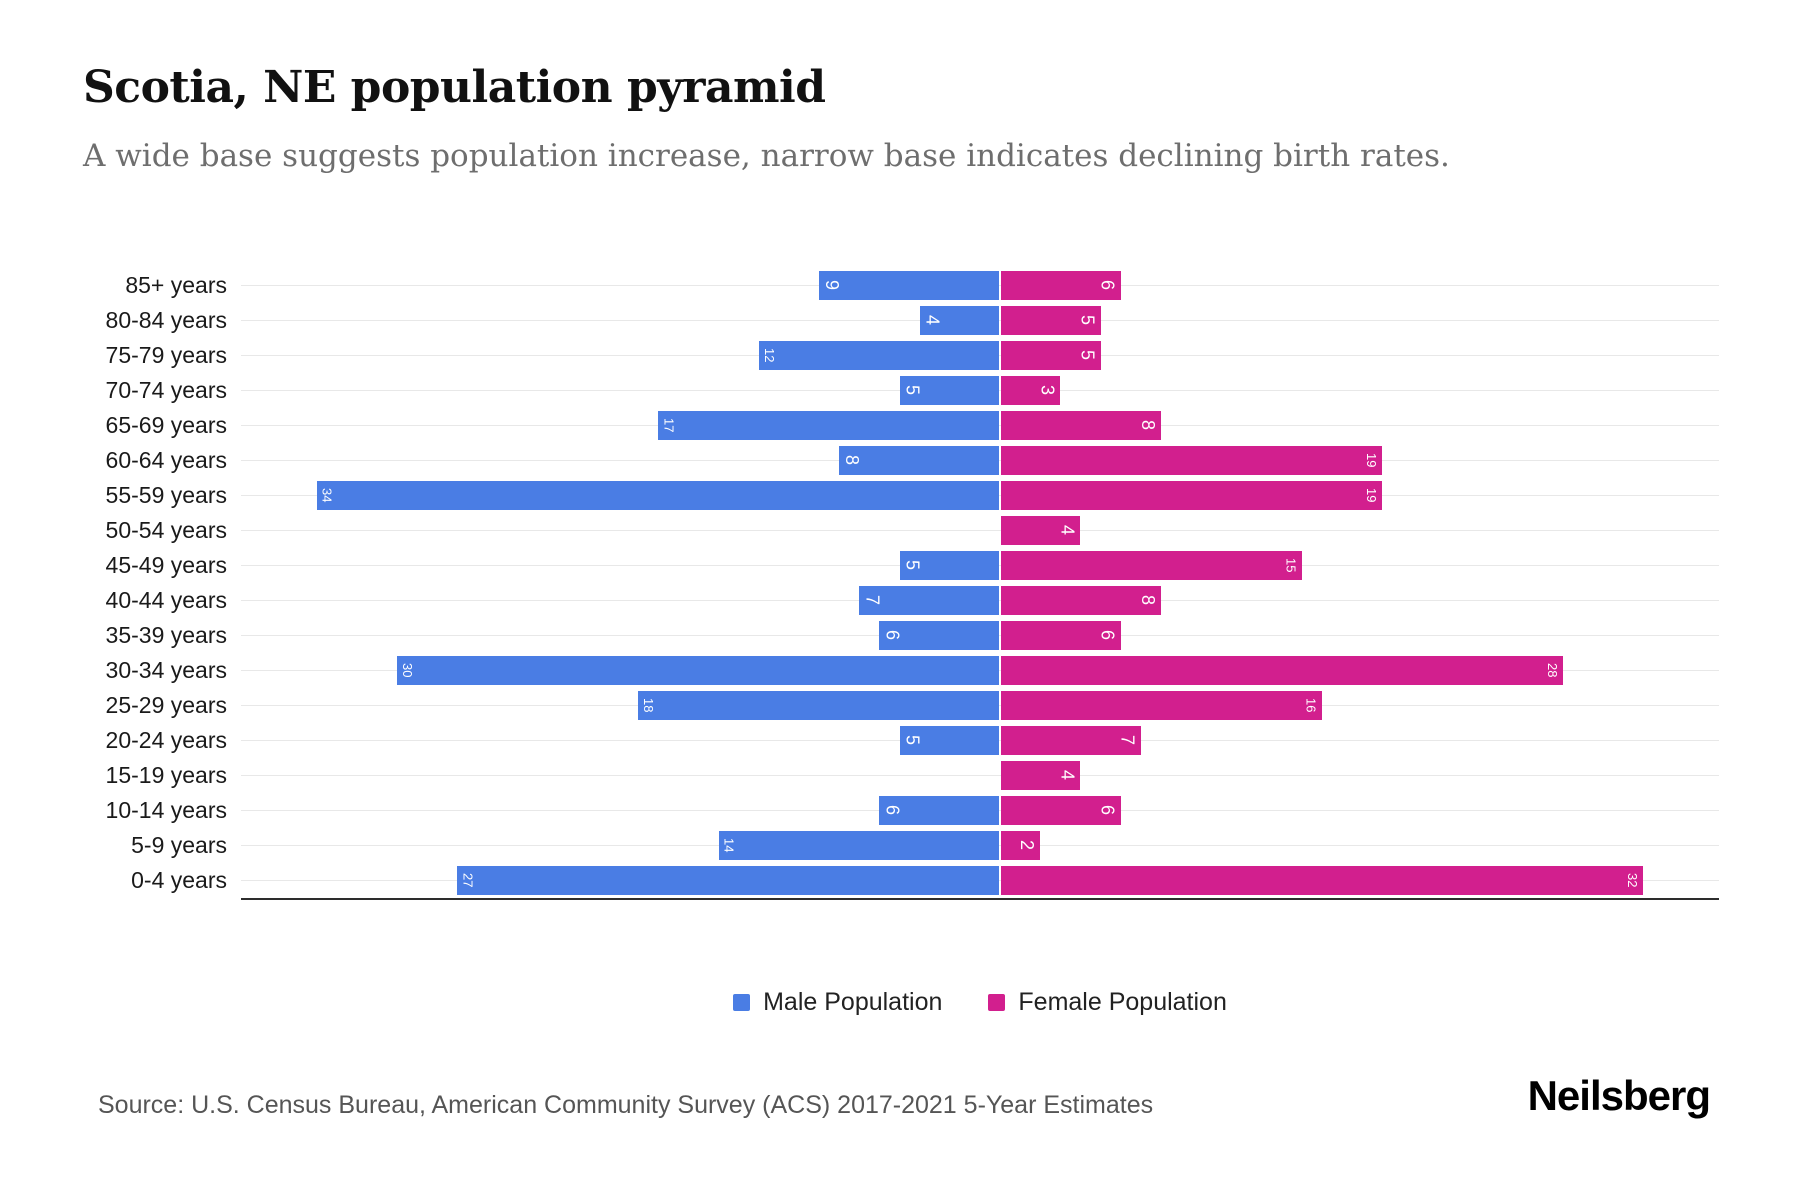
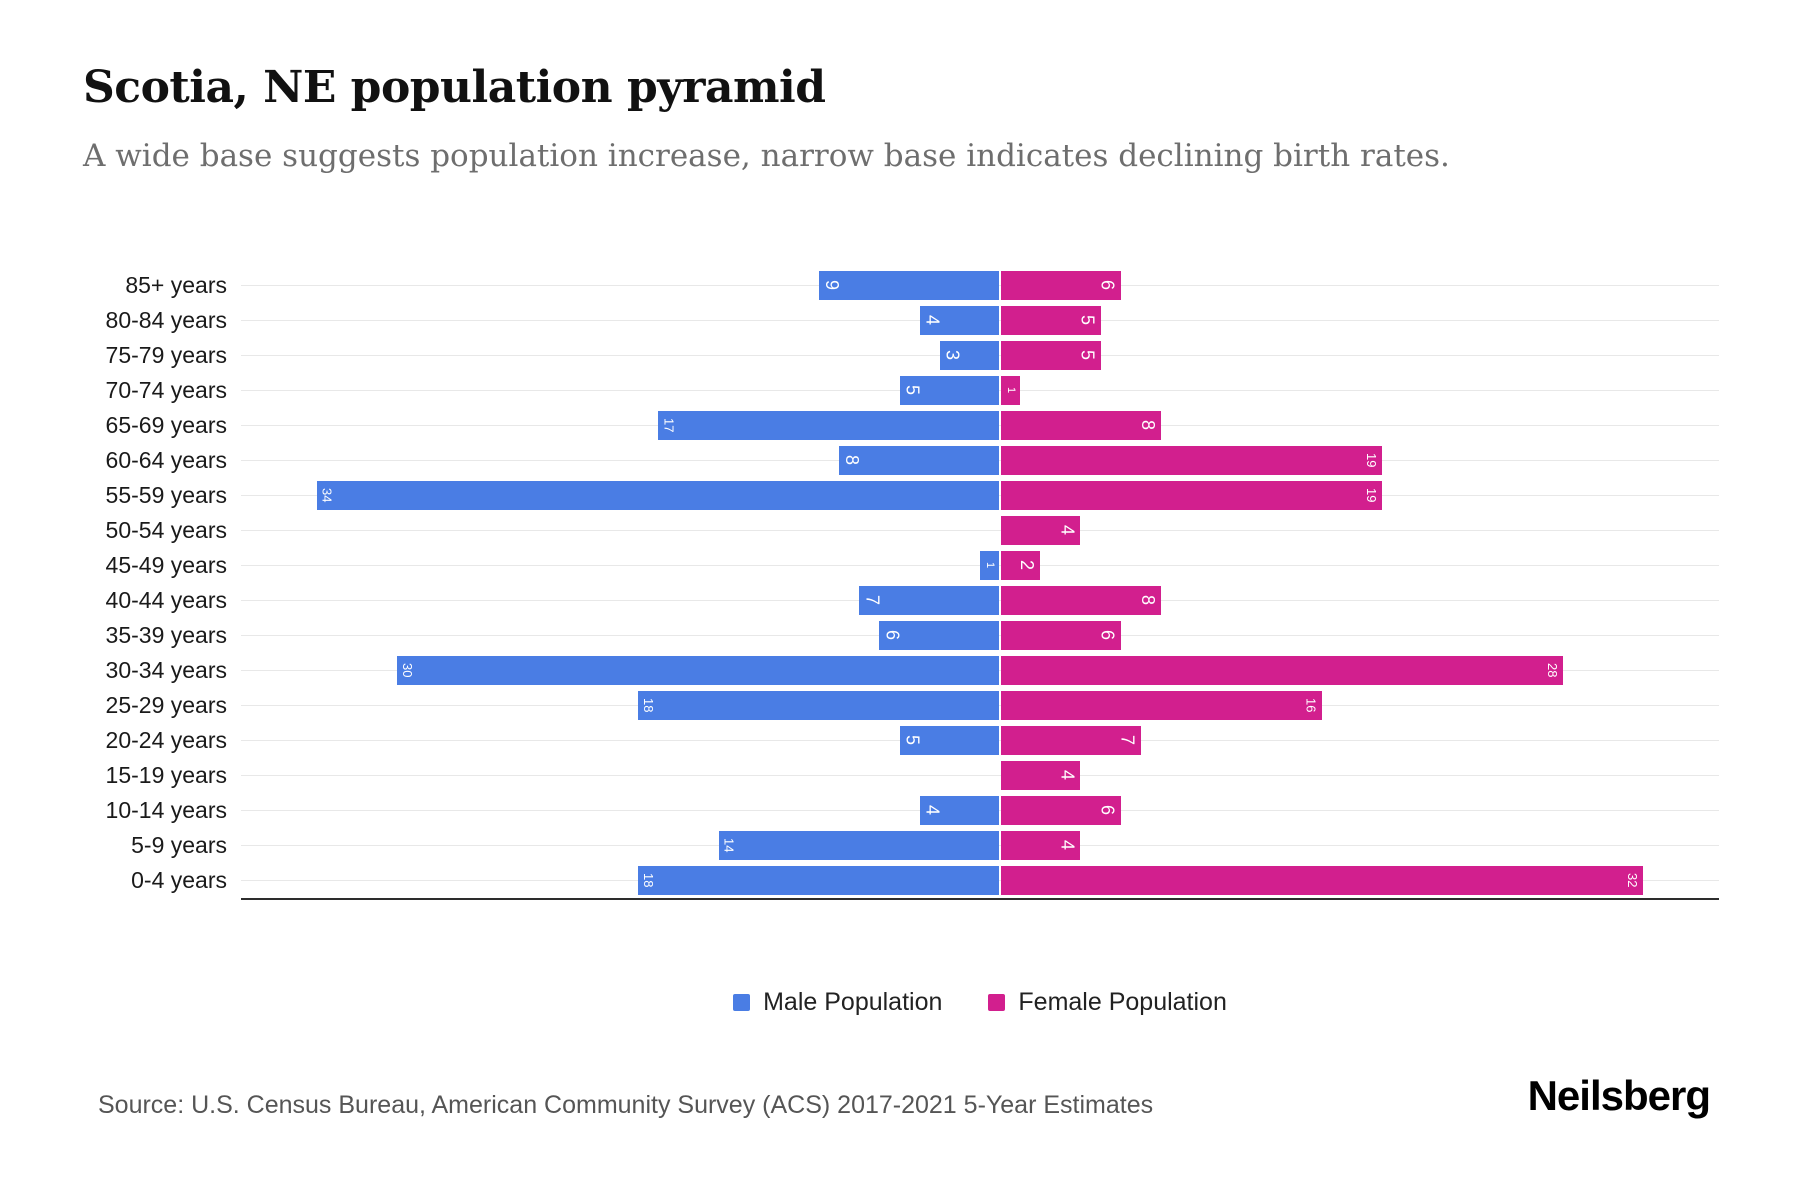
Male Population/75-79 years: 12 -> 3
Female Population/70-74 years: 3 -> 1
Male Population/45-49 years: 5 -> 1
Female Population/45-49 years: 15 -> 2
Male Population/10-14 years: 6 -> 4
Female Population/5-9 years: 2 -> 4
Male Population/0-4 years: 27 -> 18
